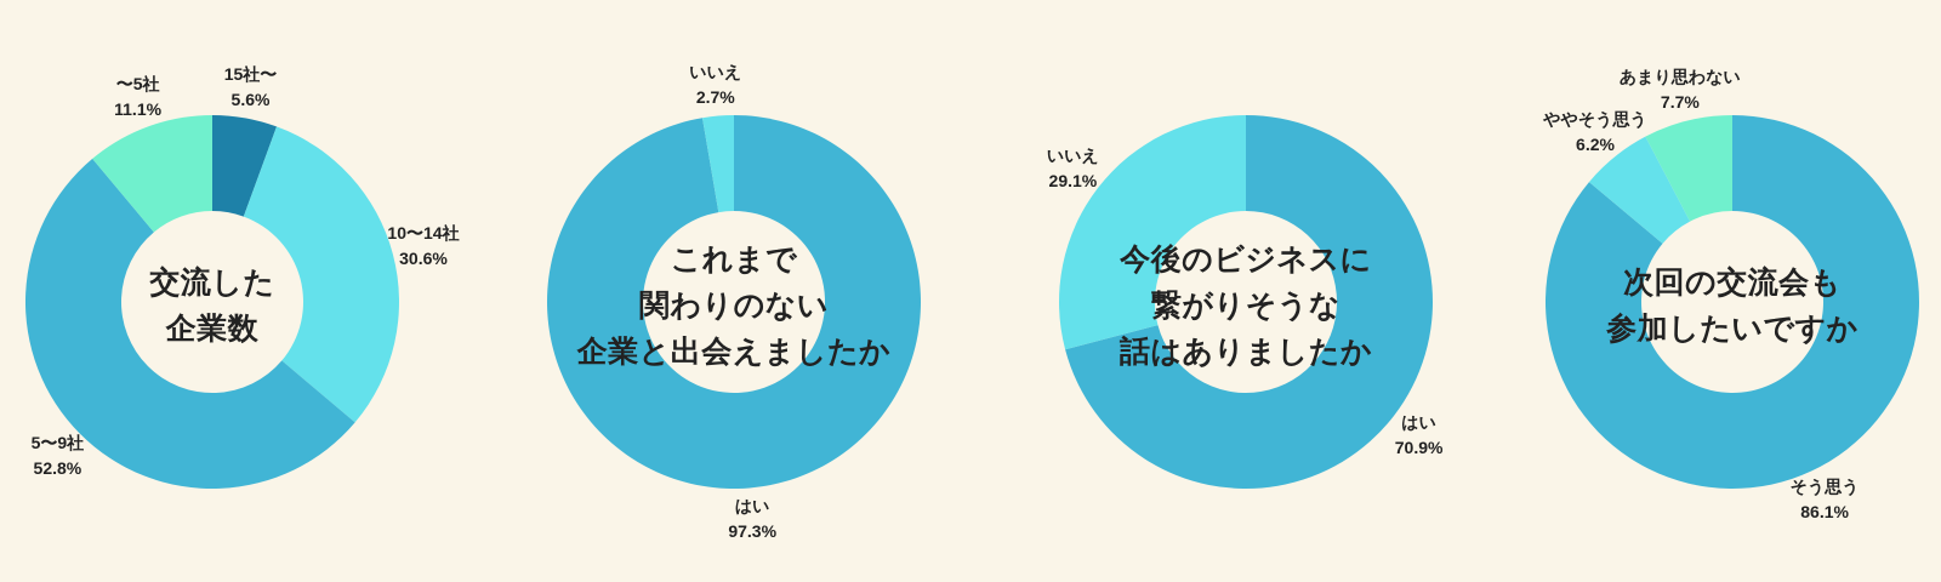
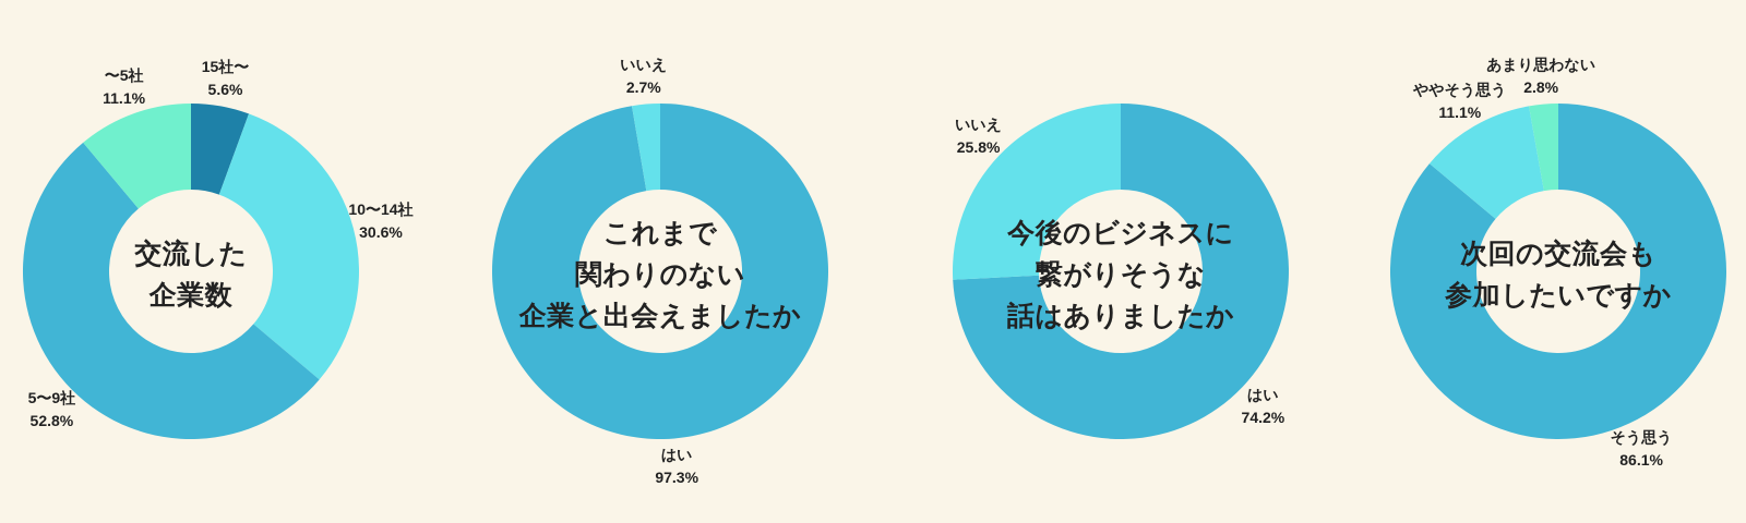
今後のビジネスに繋がりそうな話はありましたか/はい: 70.9% -> 74.2%
今後のビジネスに繋がりそうな話はありましたか/いいえ: 29.1% -> 25.8%
次回の交流会も参加したいですか/ややそう思う: 6.2% -> 11.1%
次回の交流会も参加したいですか/あまり思わない: 7.7% -> 2.8%
